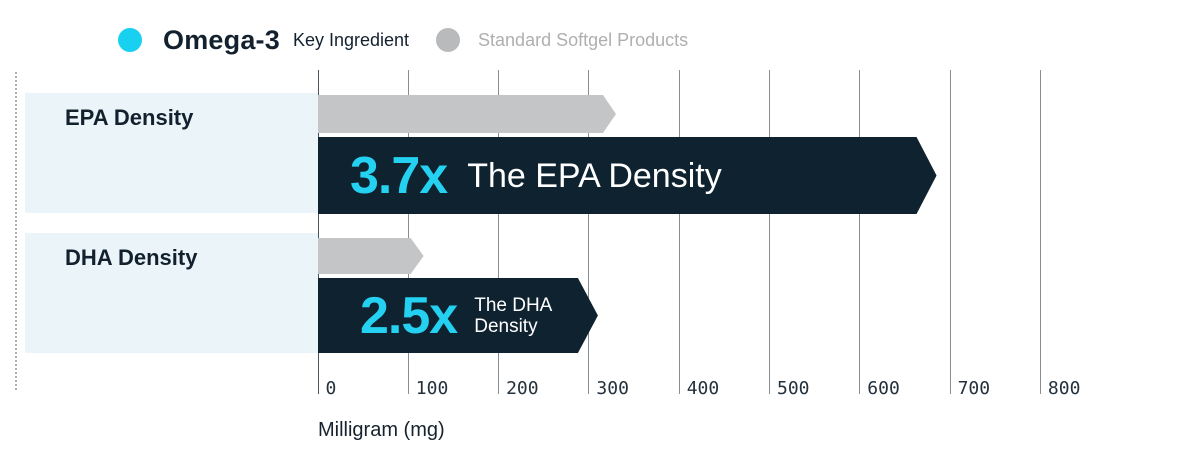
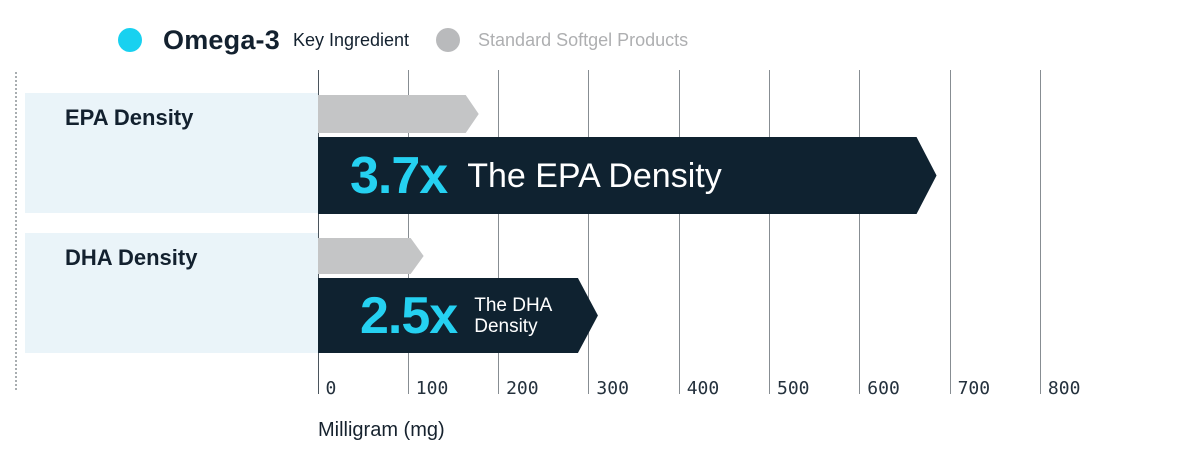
Standard Softgel Products/EPA Density: 330 -> 180
